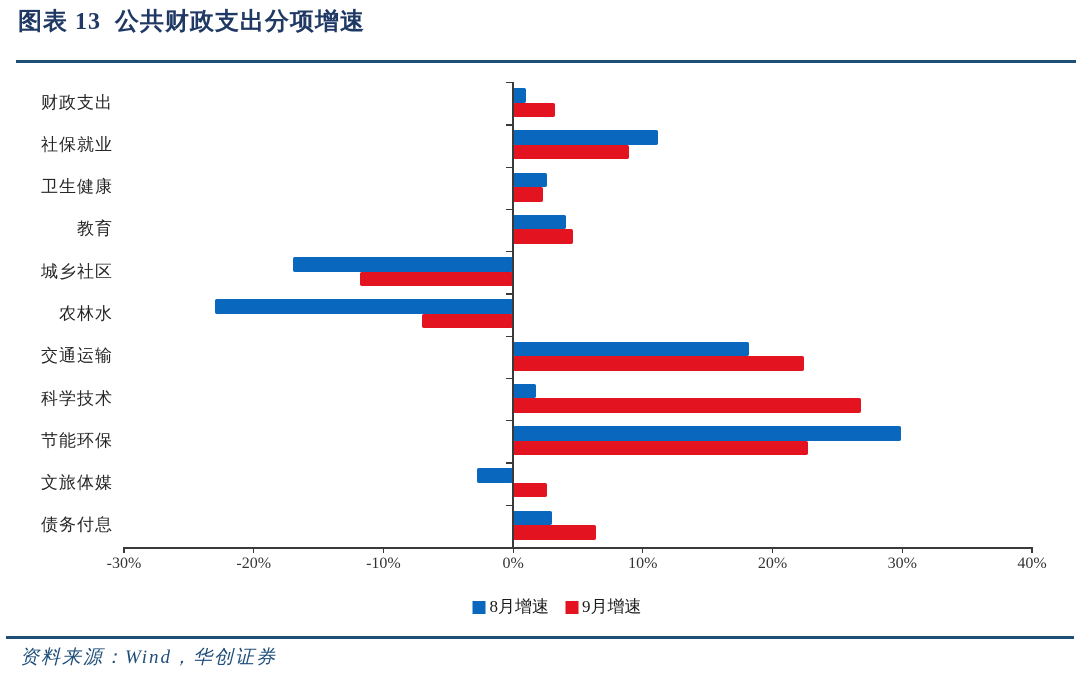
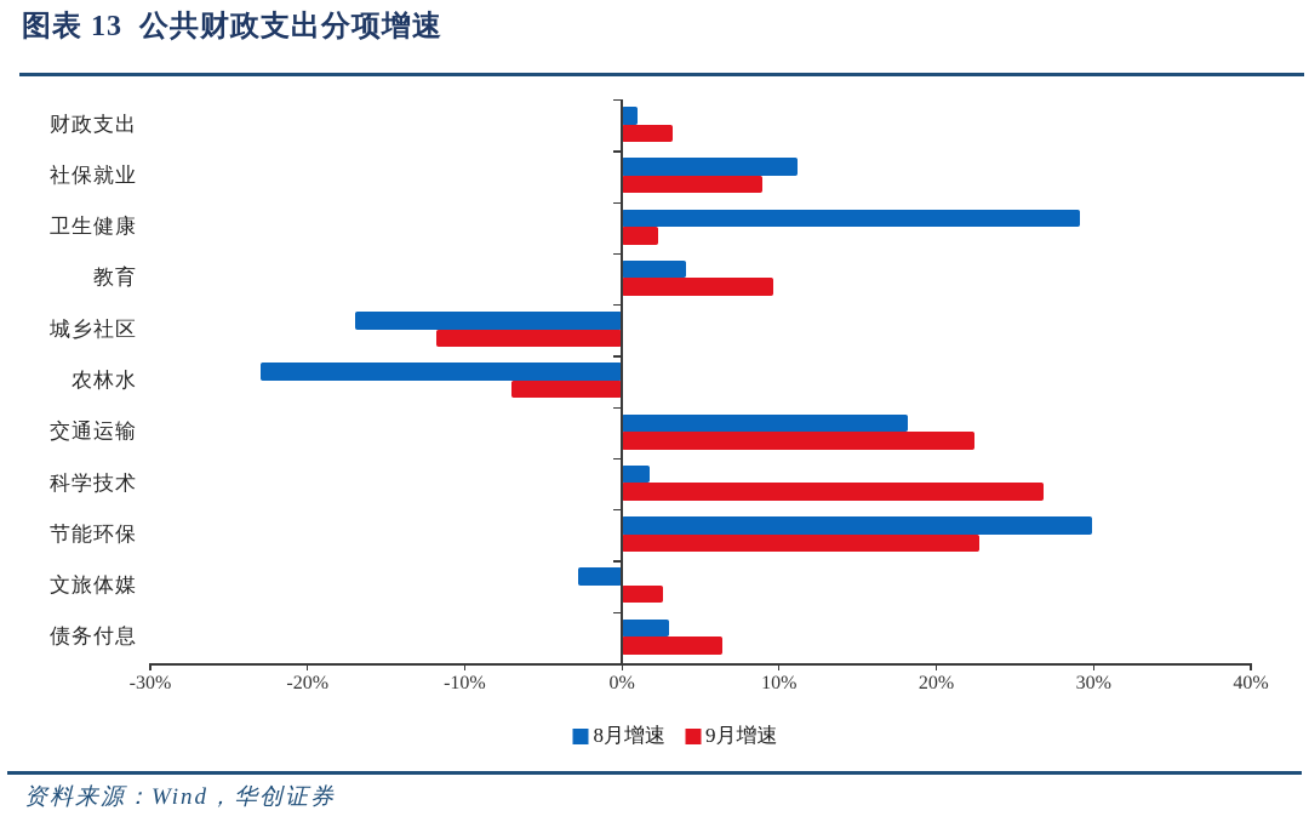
8月增速/卫生健康: 2.6% -> 29.1%
9月增速/教育: 4.6% -> 9.6%
